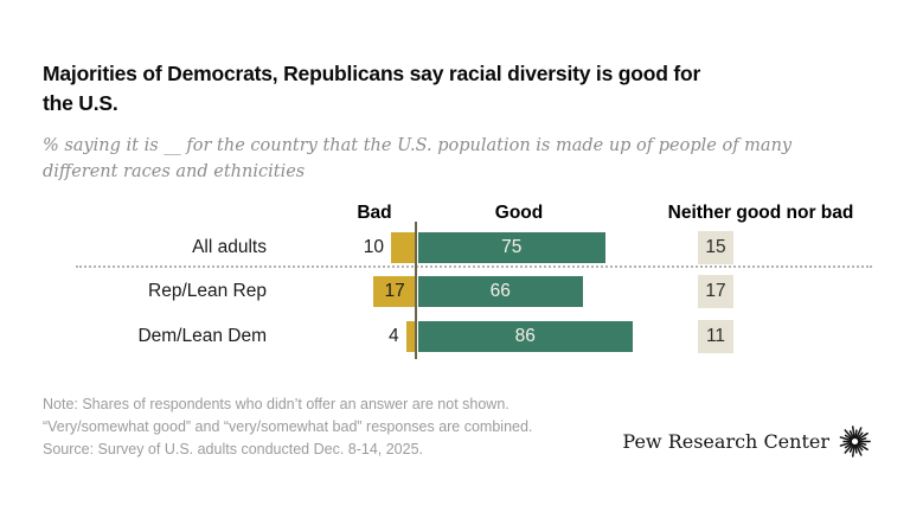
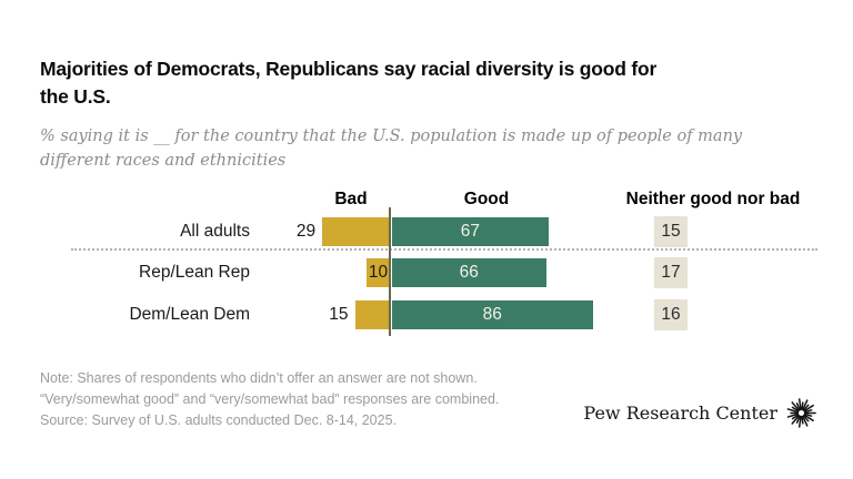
Bad/All adults: 10 -> 29
Good/All adults: 75 -> 67
Bad/Rep/Lean Rep: 17 -> 10
Bad/Dem/Lean Dem: 4 -> 15
Neither good nor bad/Dem/Lean Dem: 11 -> 16
